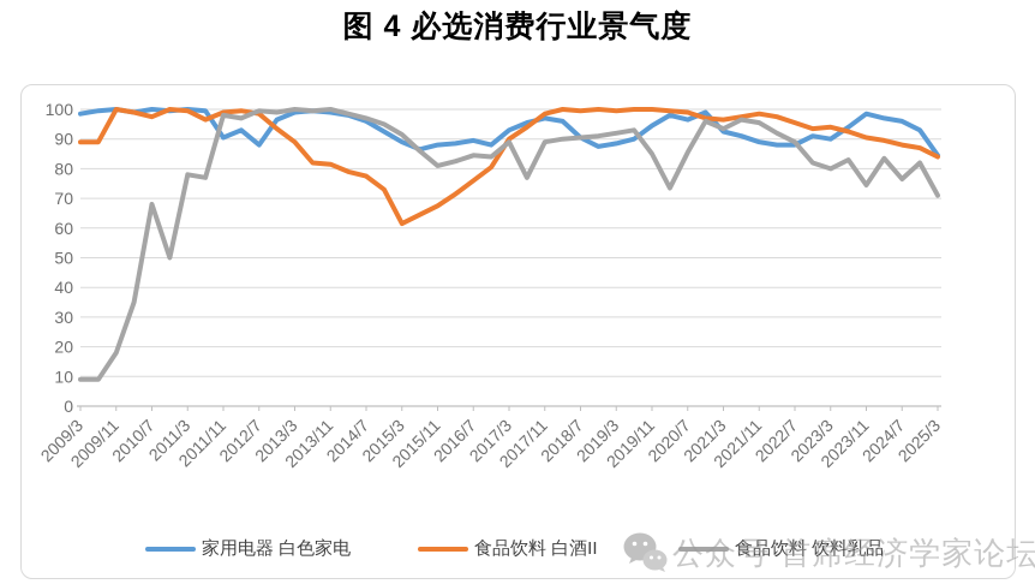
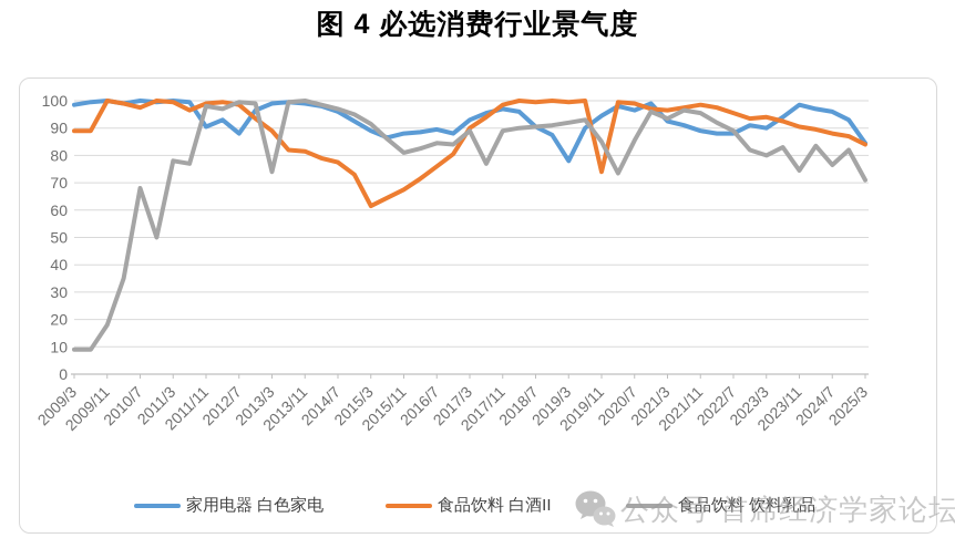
食品饮料 饮料乳品/2013/3: 100 -> 74
家用电器 白色家电/2019/3: 88 -> 78
食品饮料 白酒II/2019/11: 100 -> 74
